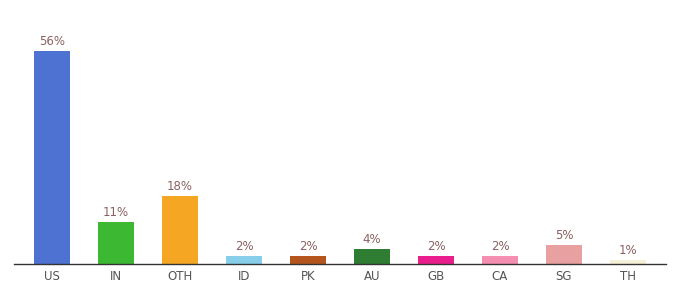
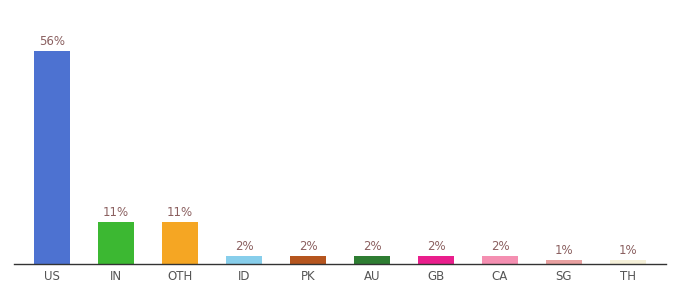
OTH: 18% -> 11%
AU: 4% -> 2%
SG: 5% -> 1%
